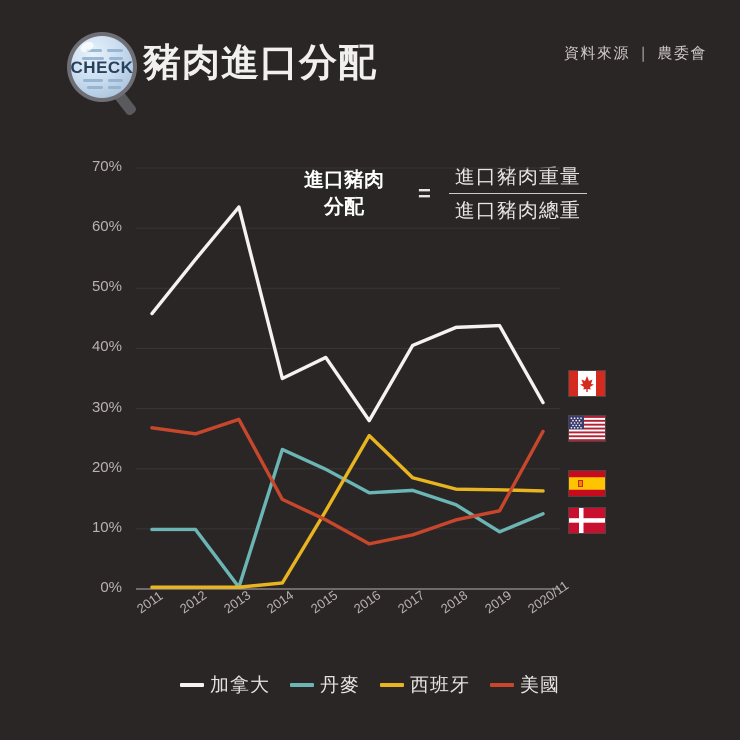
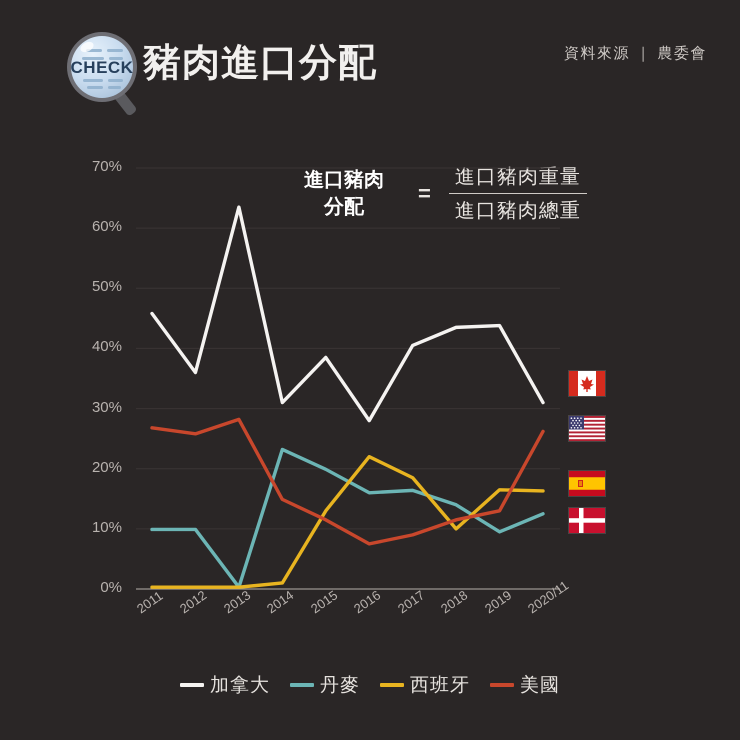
加拿大/2012: 55% -> 36%
加拿大/2014: 35% -> 31%
西班牙/2016: 26% -> 22%
西班牙/2018: 17% -> 10%
